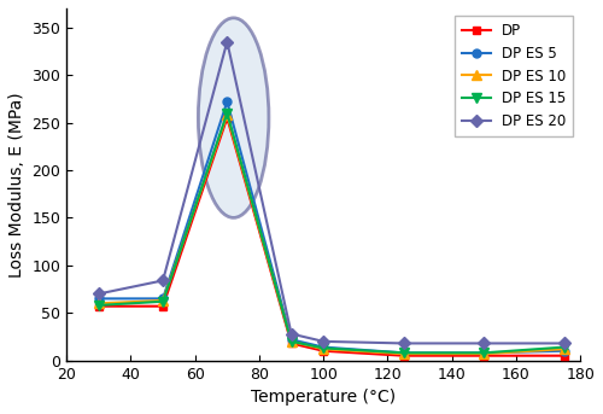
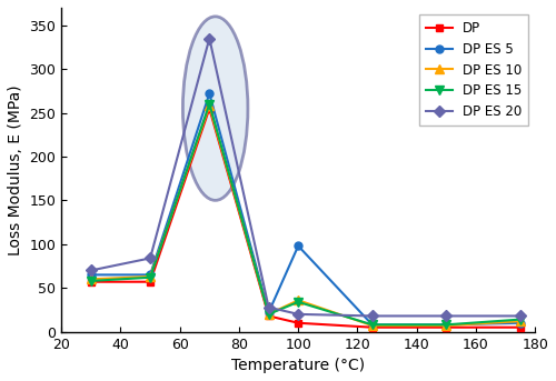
DP ES 5/100: 14 -> 98
DP ES 10/100: 12 -> 36
DP ES 15/100: 13 -> 34
